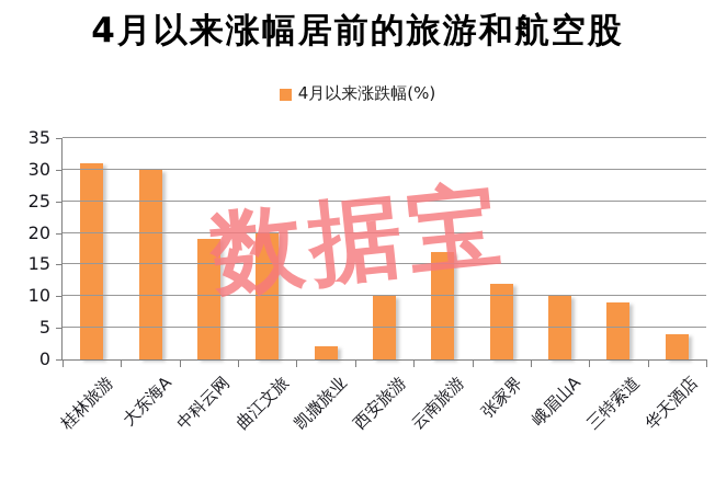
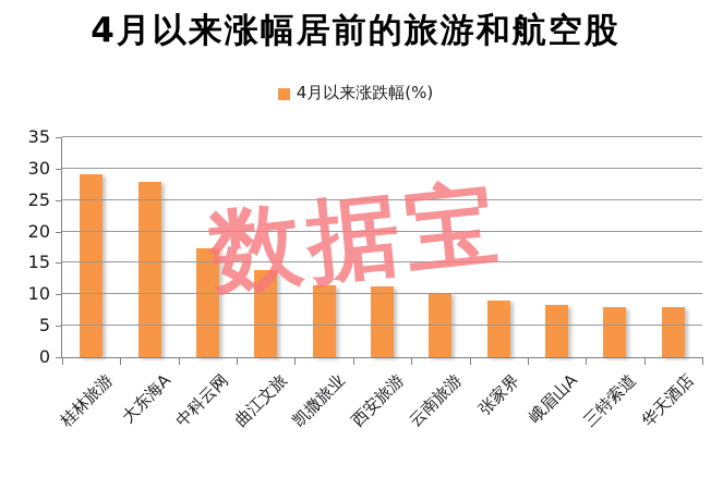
桂林旅游: 31 -> 29
大东海A: 30 -> 28
中科云网: 19 -> 17
曲江文旅: 20 -> 14
凯撒旅业: 2 -> 12
西安旅游: 10 -> 11
云南旅游: 17 -> 10
张家界: 12 -> 9
峨眉山A: 10 -> 8
三特索道: 9 -> 8
华天酒店: 4 -> 8
